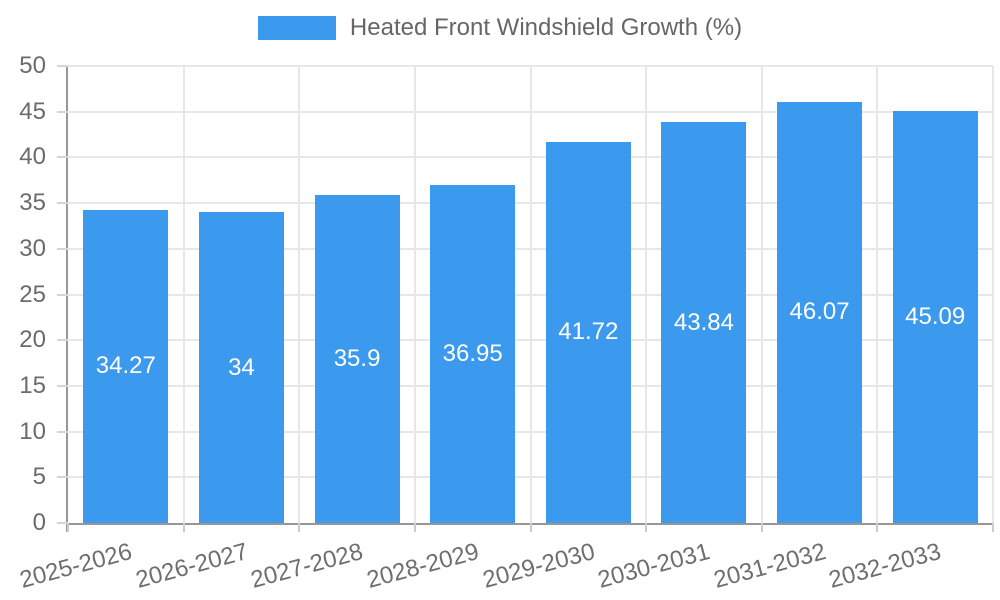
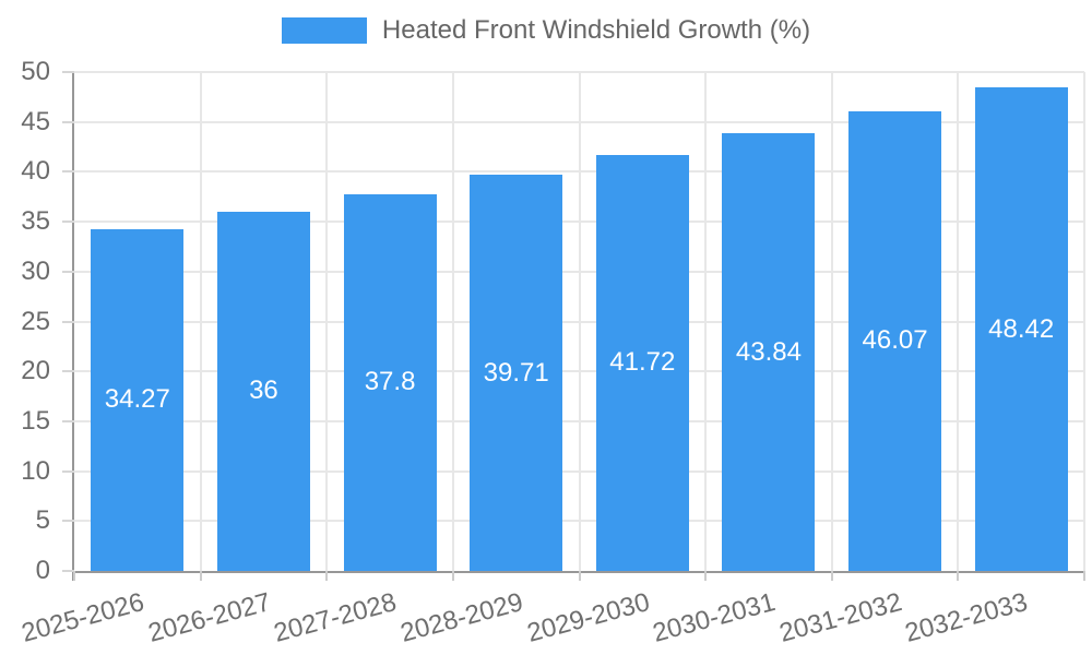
2026-2027: 34 -> 36
2027-2028: 35.9 -> 37.8
2028-2029: 36.95 -> 39.71
2032-2033: 45.09 -> 48.42
